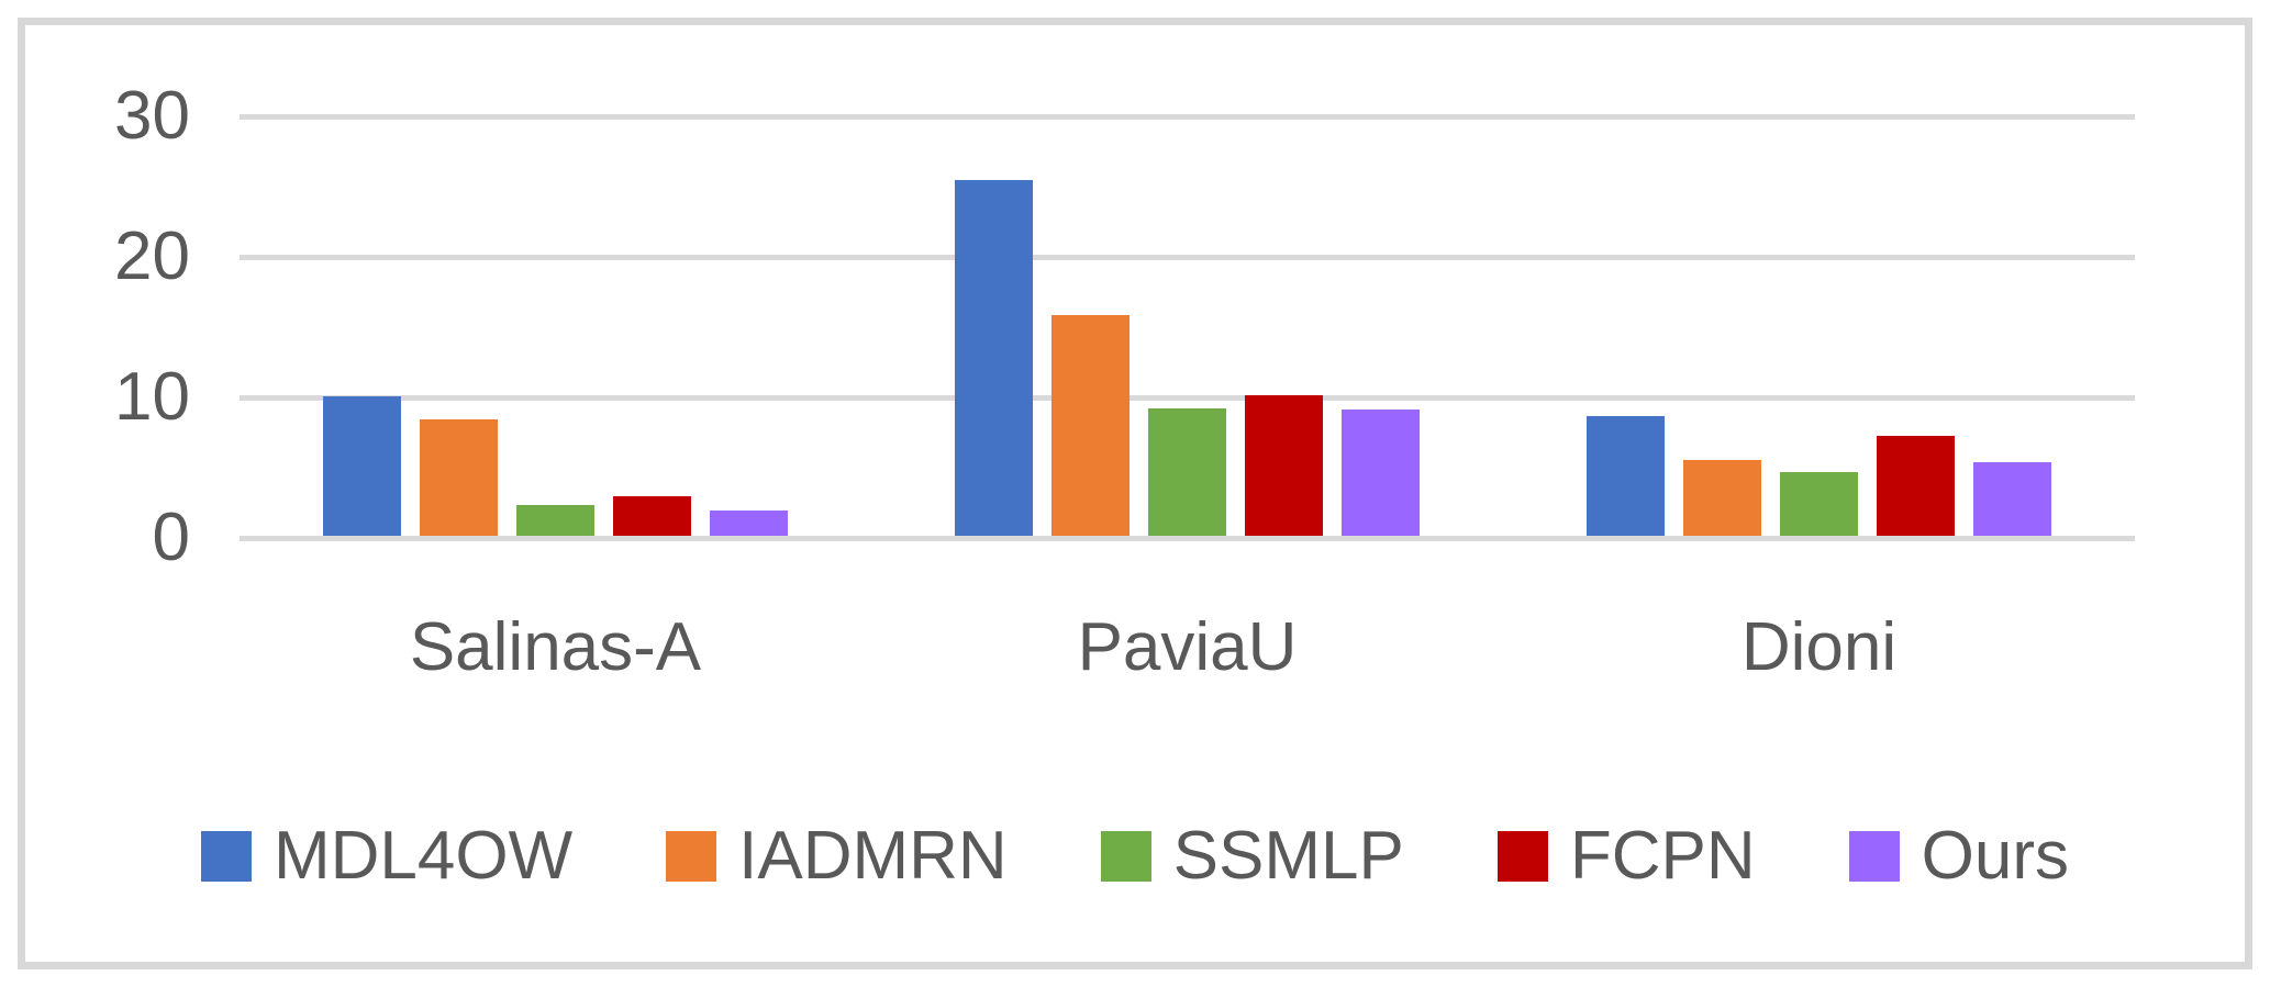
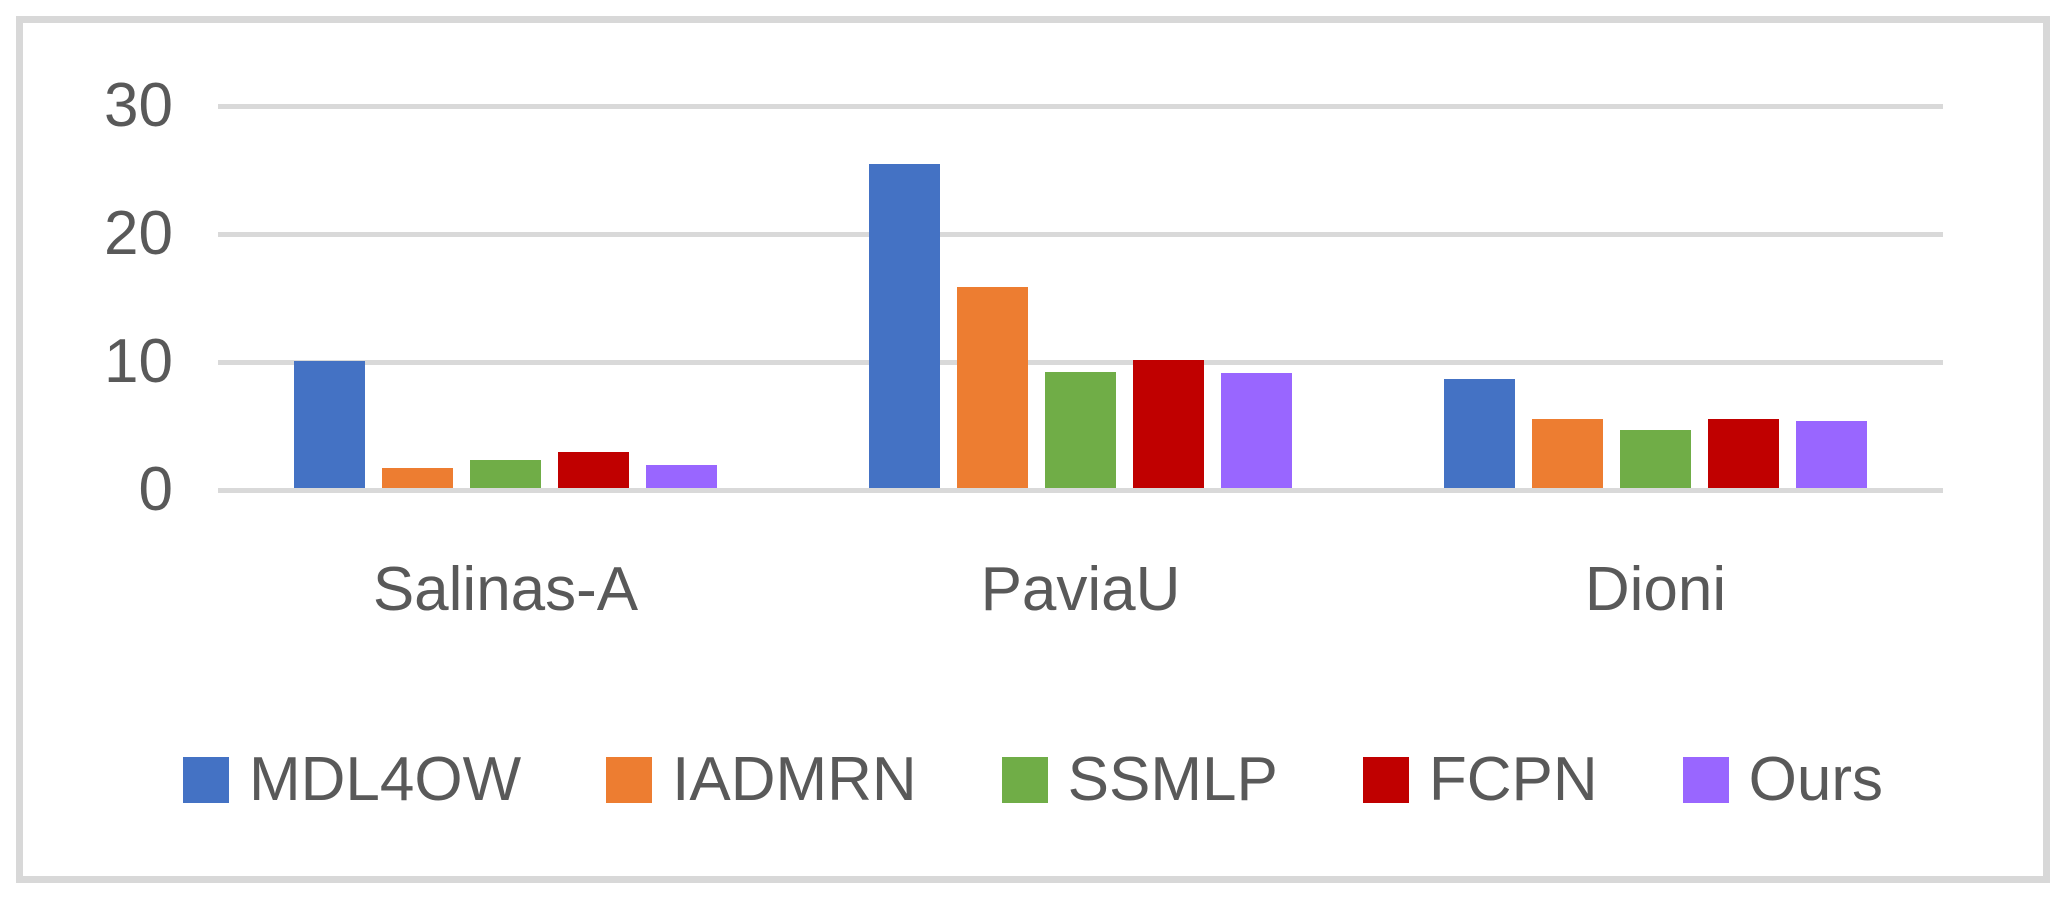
IADMRN/Salinas-A: 8.3 -> 1.6
FCPN/Dioni: 7.1 -> 5.4
